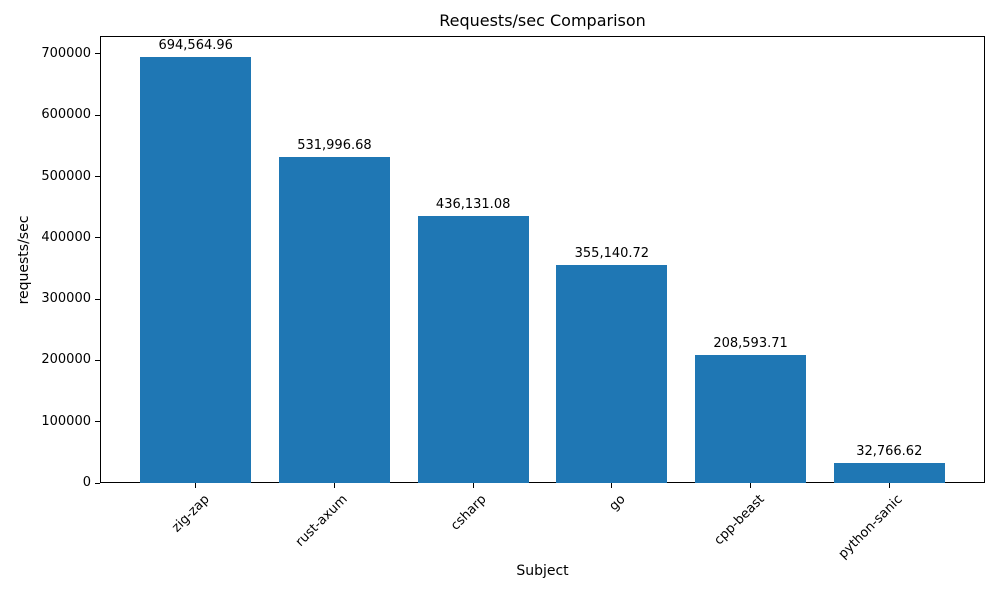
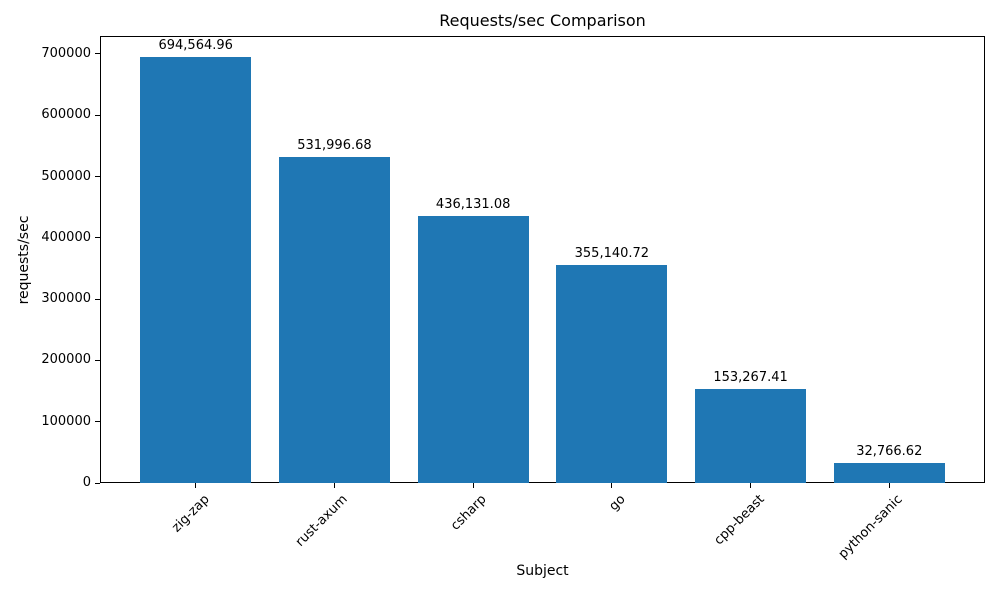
cpp-beast: 208,593.71 -> 153,267.41
